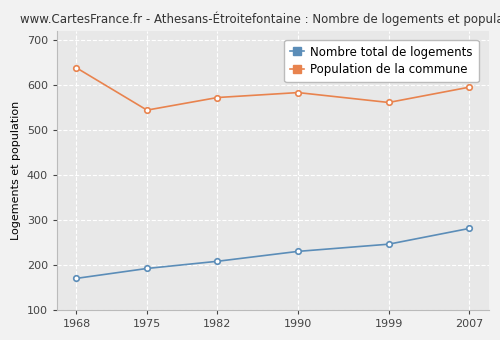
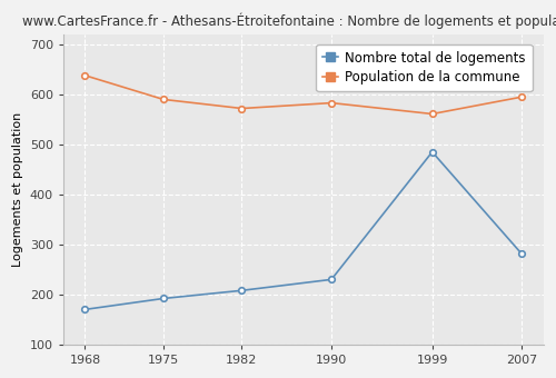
Population de la commune/1975: 544 -> 590
Nombre total de logements/1999: 246 -> 485
